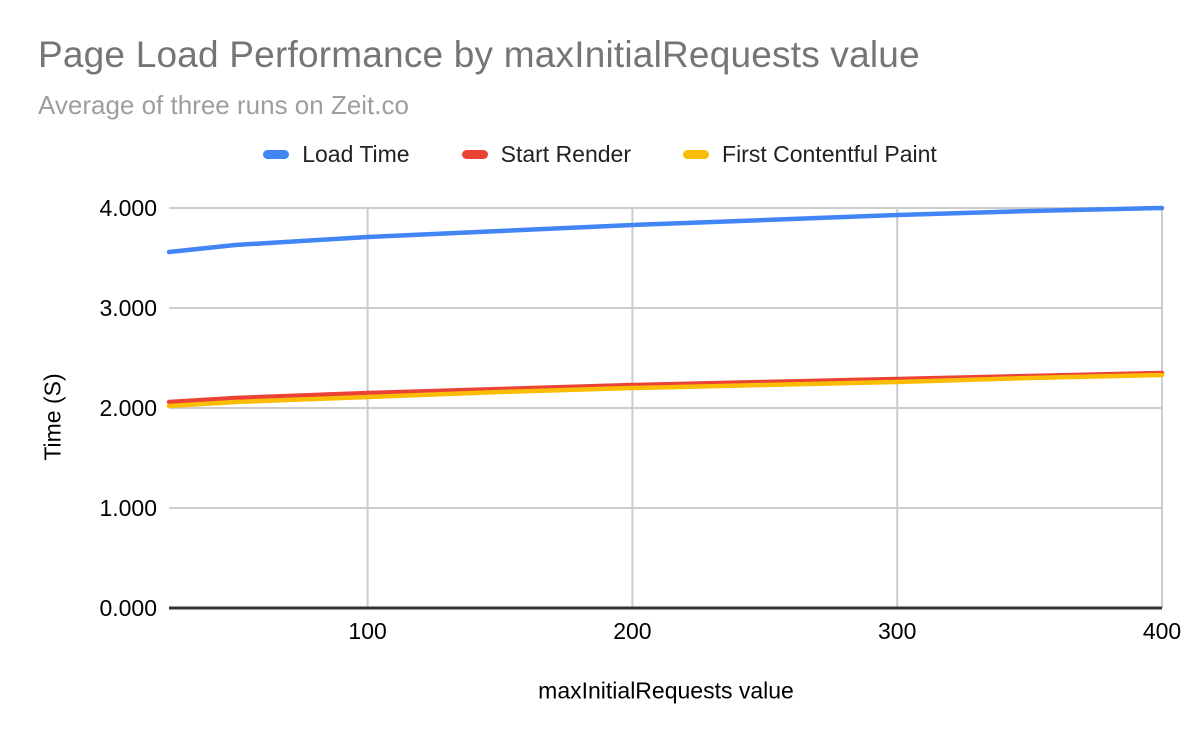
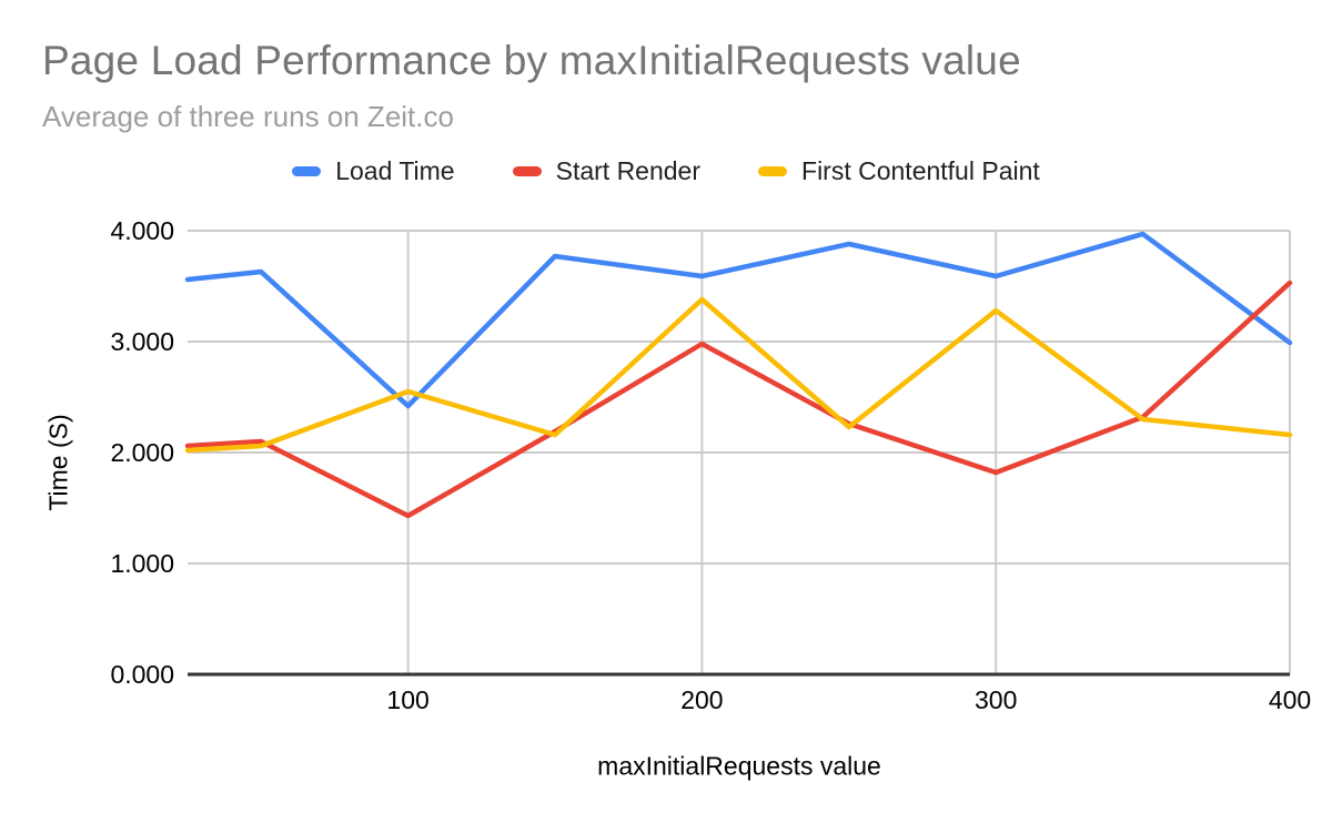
Load Time/100: 3.71 -> 2.42
Start Render/100: 2.15 -> 1.43
First Contentful Paint/100: 2.11 -> 2.55
Load Time/200: 3.83 -> 3.59
Start Render/200: 2.23 -> 2.98
First Contentful Paint/200: 2.20 -> 3.38
Load Time/300: 3.93 -> 3.59
Start Render/300: 2.29 -> 1.82
First Contentful Paint/300: 2.26 -> 3.28
Load Time/400: 4.00 -> 2.99
Start Render/400: 2.35 -> 3.53
First Contentful Paint/400: 2.33 -> 2.16
